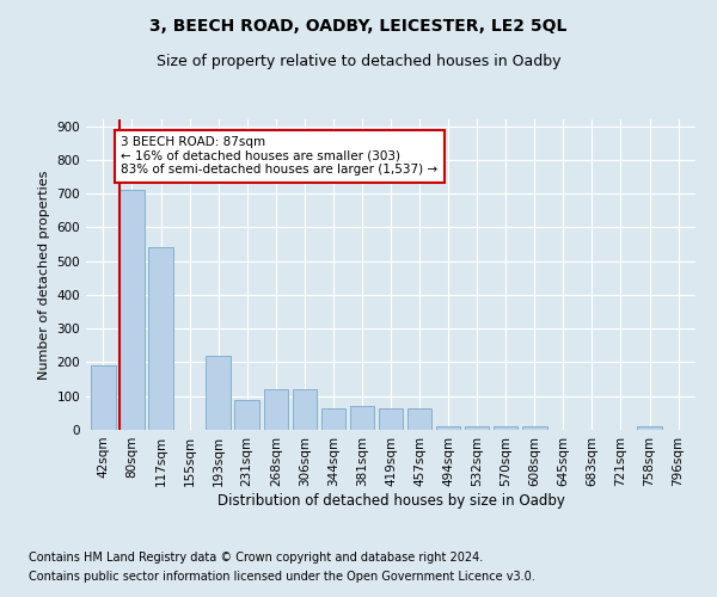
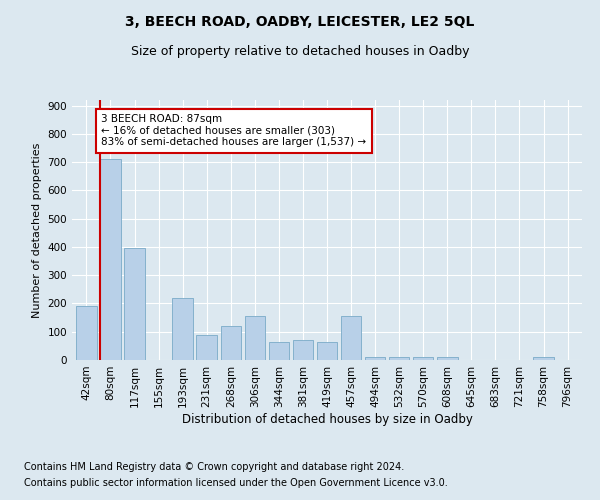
117sqm: 540 -> 395
306sqm: 120 -> 155
457sqm: 65 -> 155
